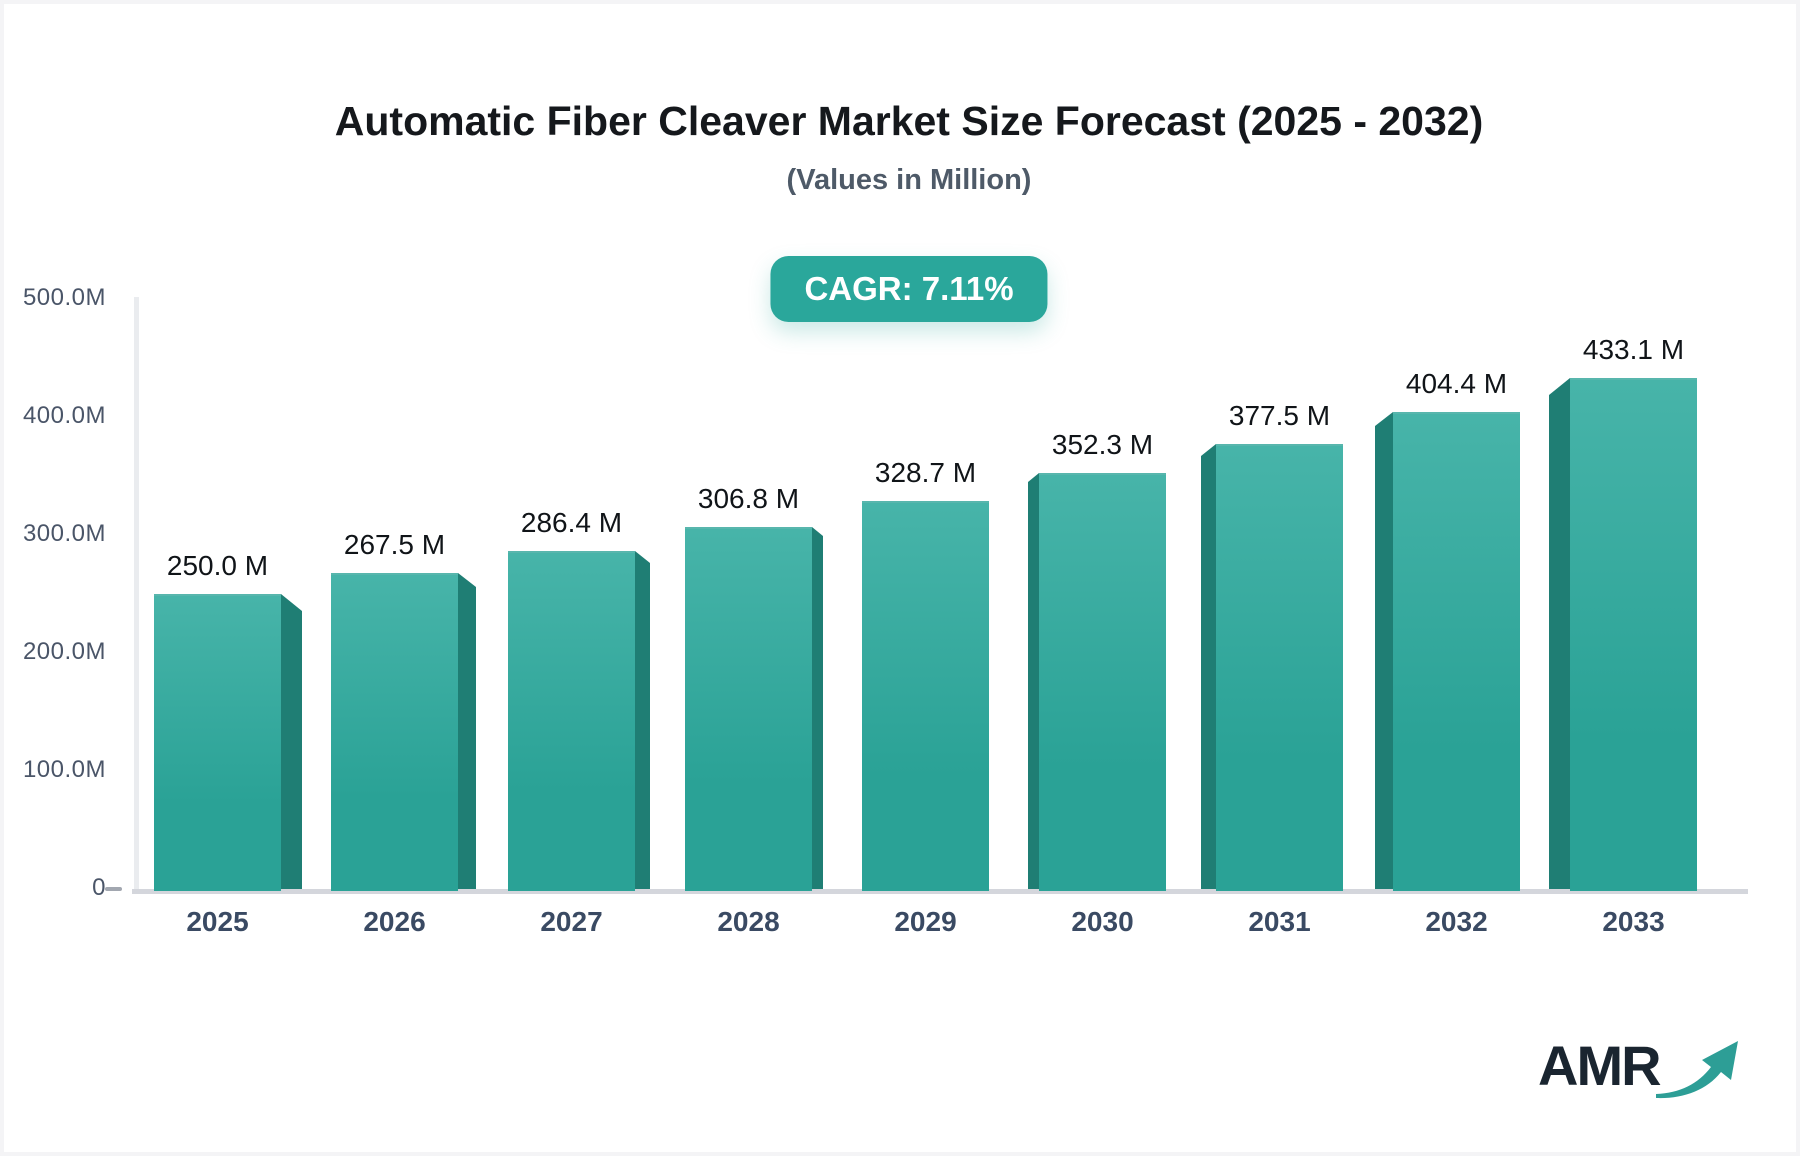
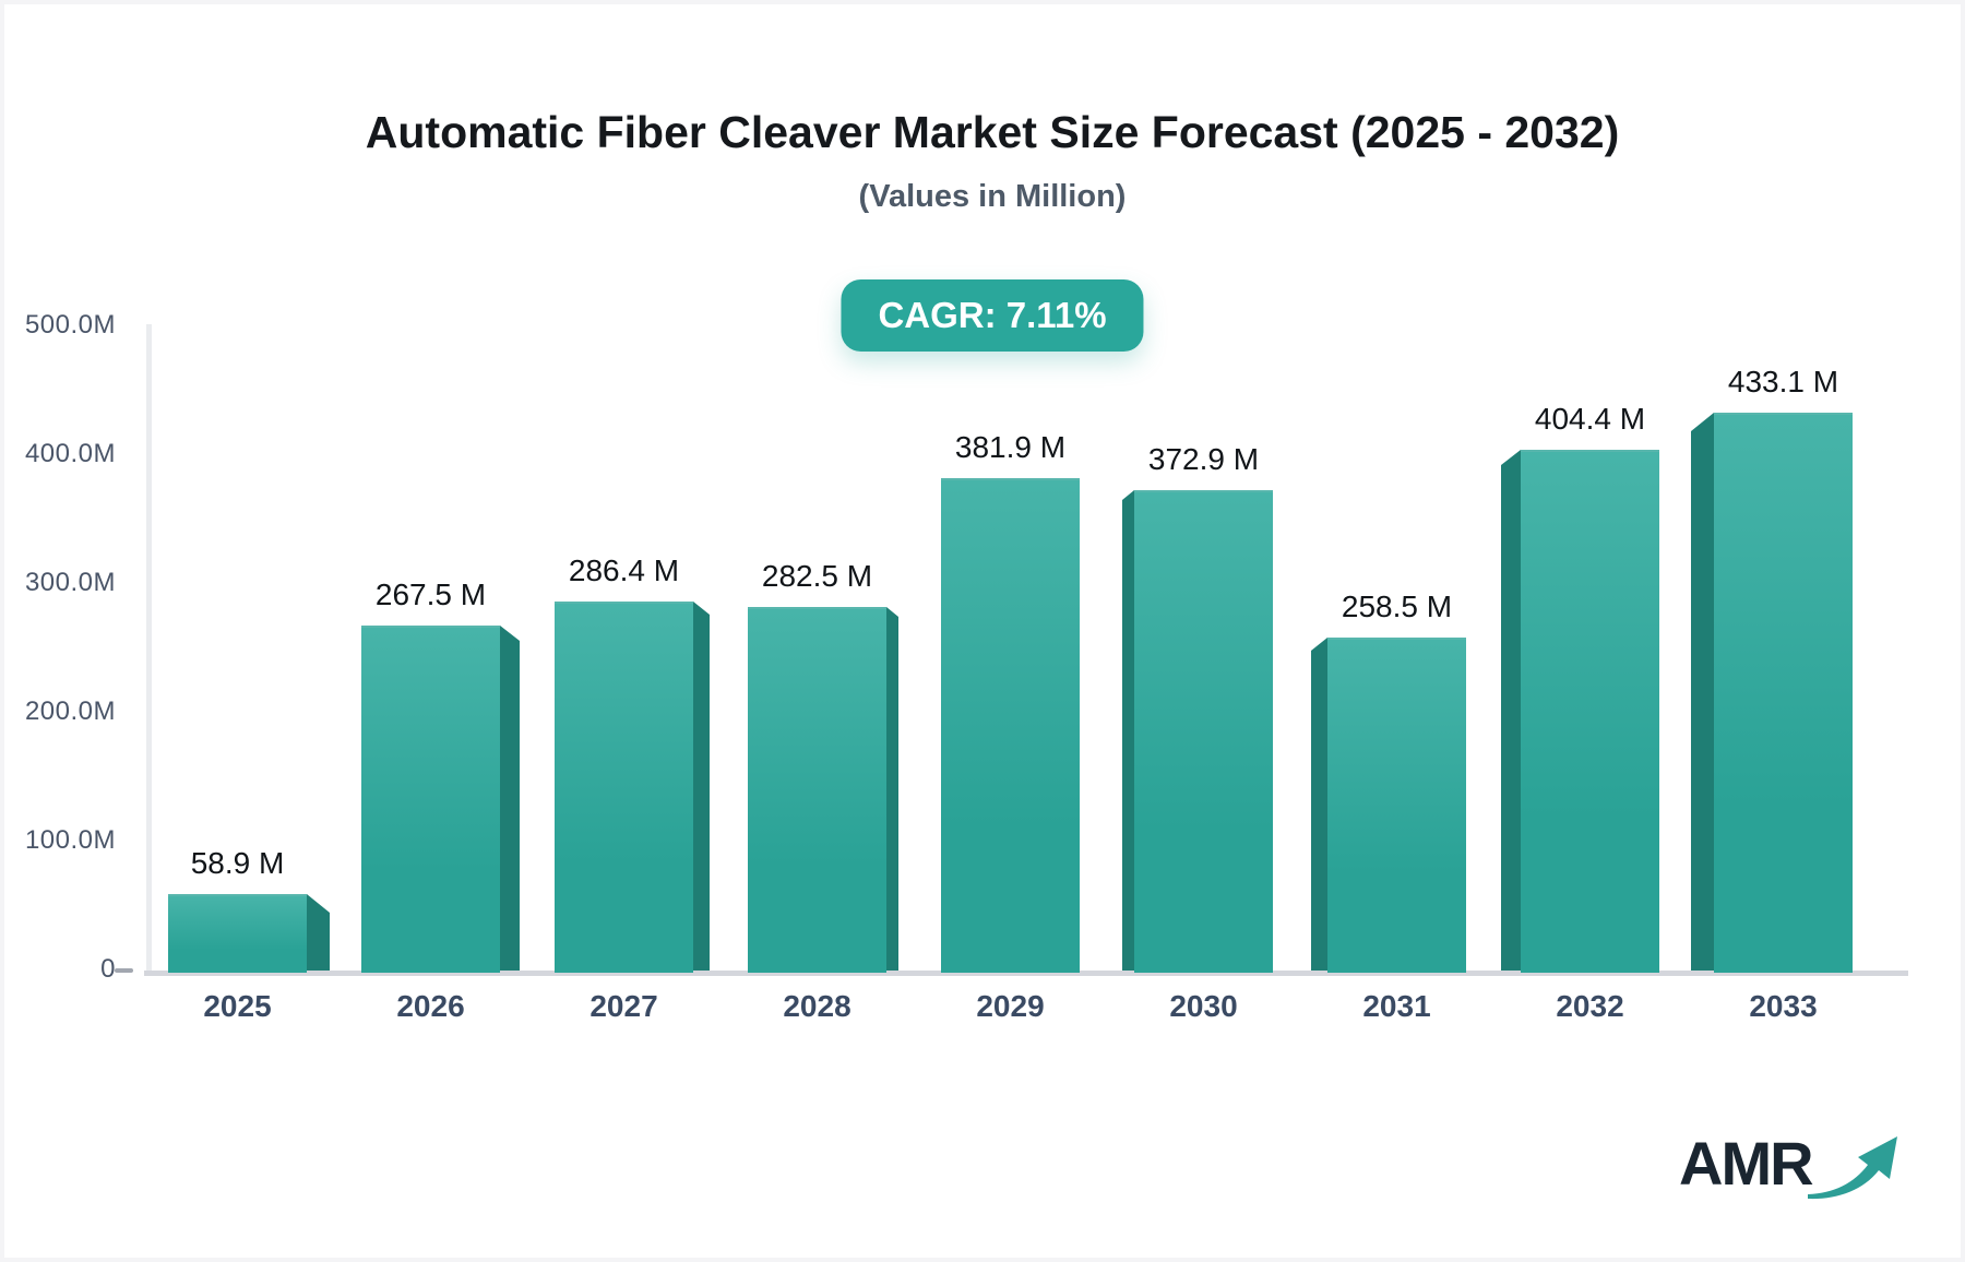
2025: 250.0 -> 58.9
2028: 306.8 -> 282.5
2029: 328.7 -> 381.9
2030: 352.3 -> 372.9
2031: 377.5 -> 258.5
